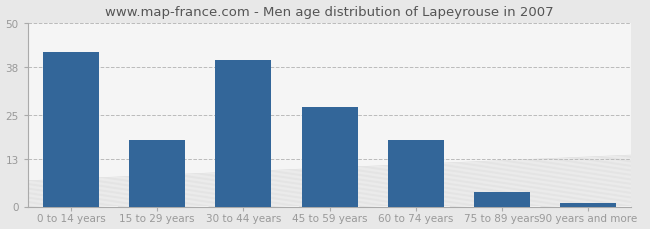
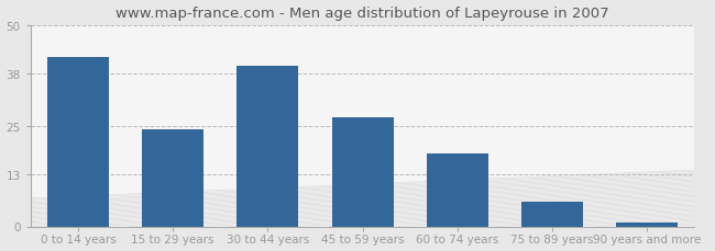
15 to 29 years: 18 -> 24
75 to 89 years: 4 -> 6
